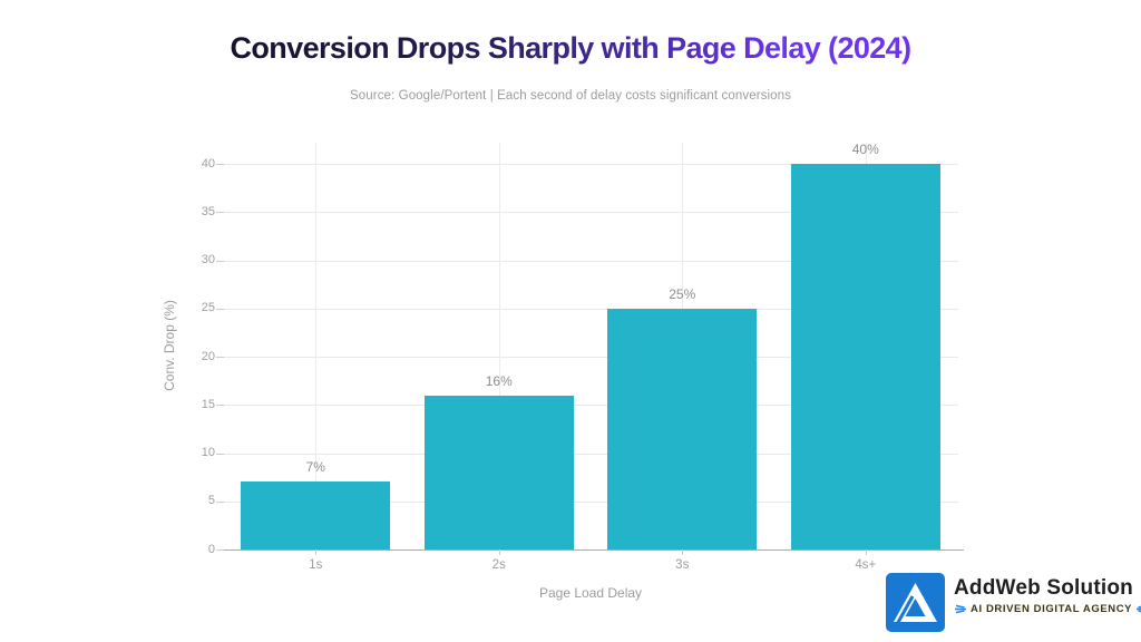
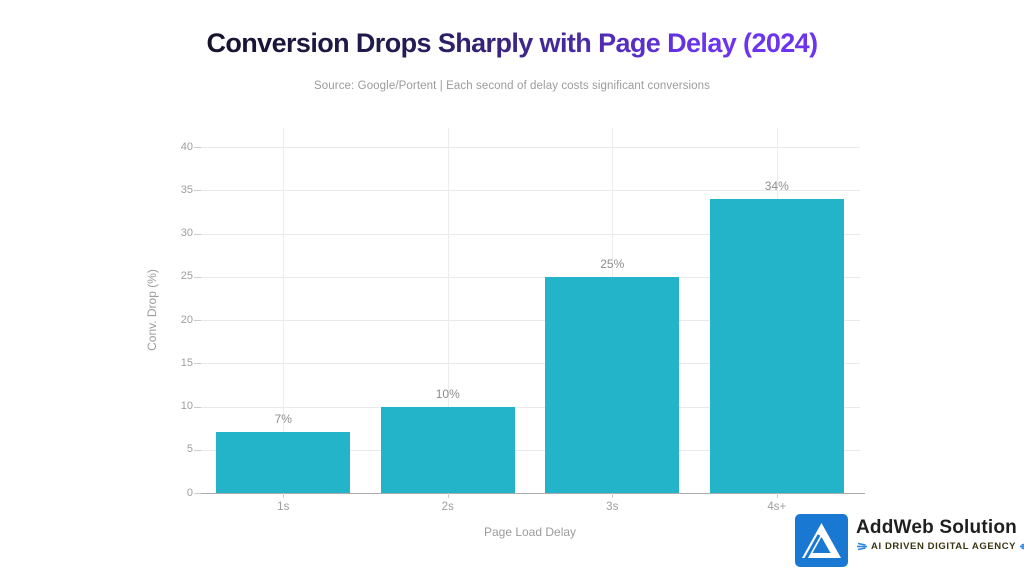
2s: 16% -> 10%
4s+: 40% -> 34%
